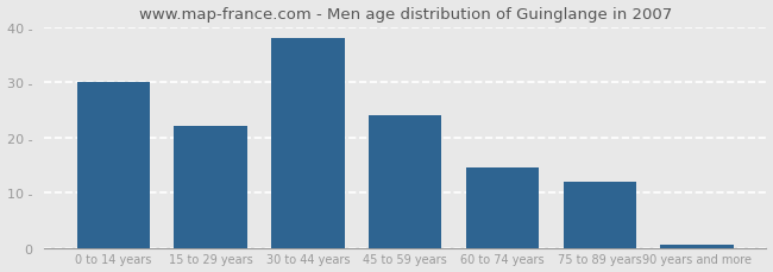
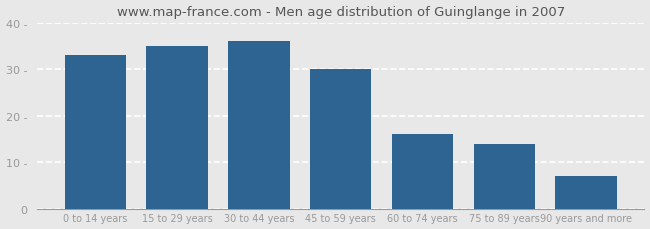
0 to 14 years: 30.0 - -> 33.0 -
15 to 29 years: 22.0 - -> 35.0 -
30 to 44 years: 38.0 - -> 36.0 -
45 to 59 years: 24.0 - -> 30.0 -
60 to 74 years: 14.5 - -> 16.0 -
75 to 89 years: 12.0 - -> 14.0 -
90 years and more: 0.5 - -> 7.0 -
